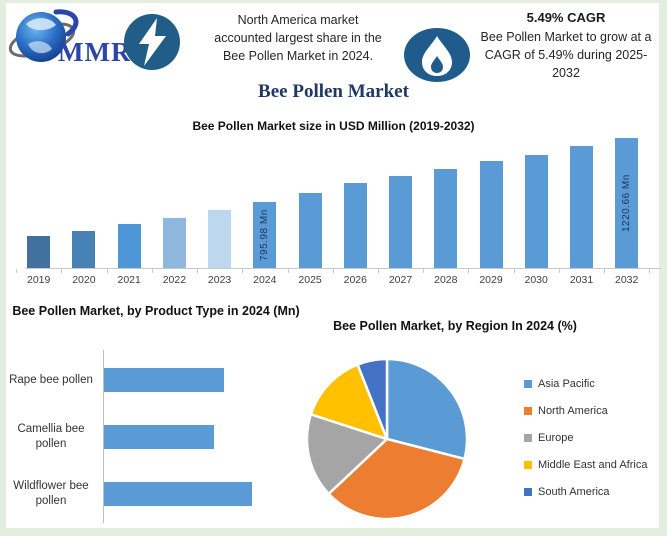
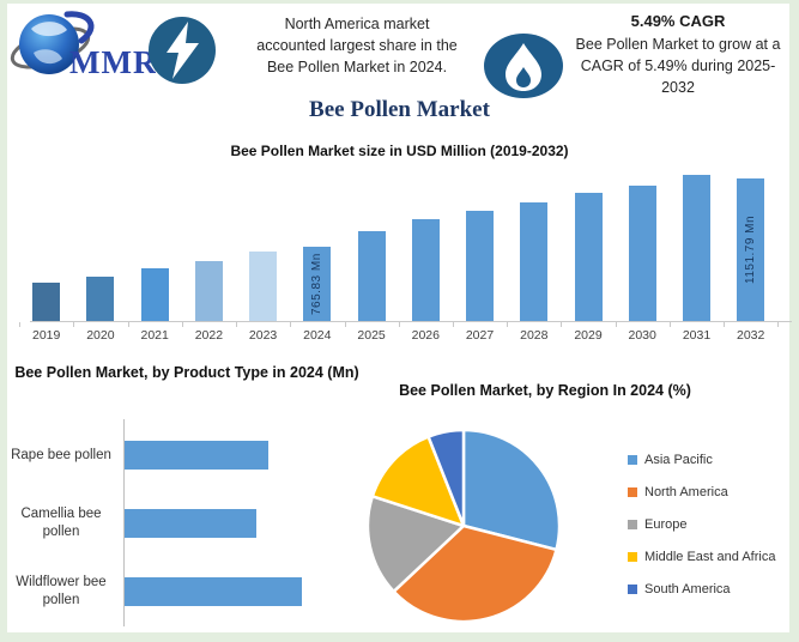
Bee Pollen Market size in USD Million (2019-2032)/2024: 795.98 -> 765.83
Bee Pollen Market size in USD Million (2019-2032)/2032: 1220.66 -> 1151.79
